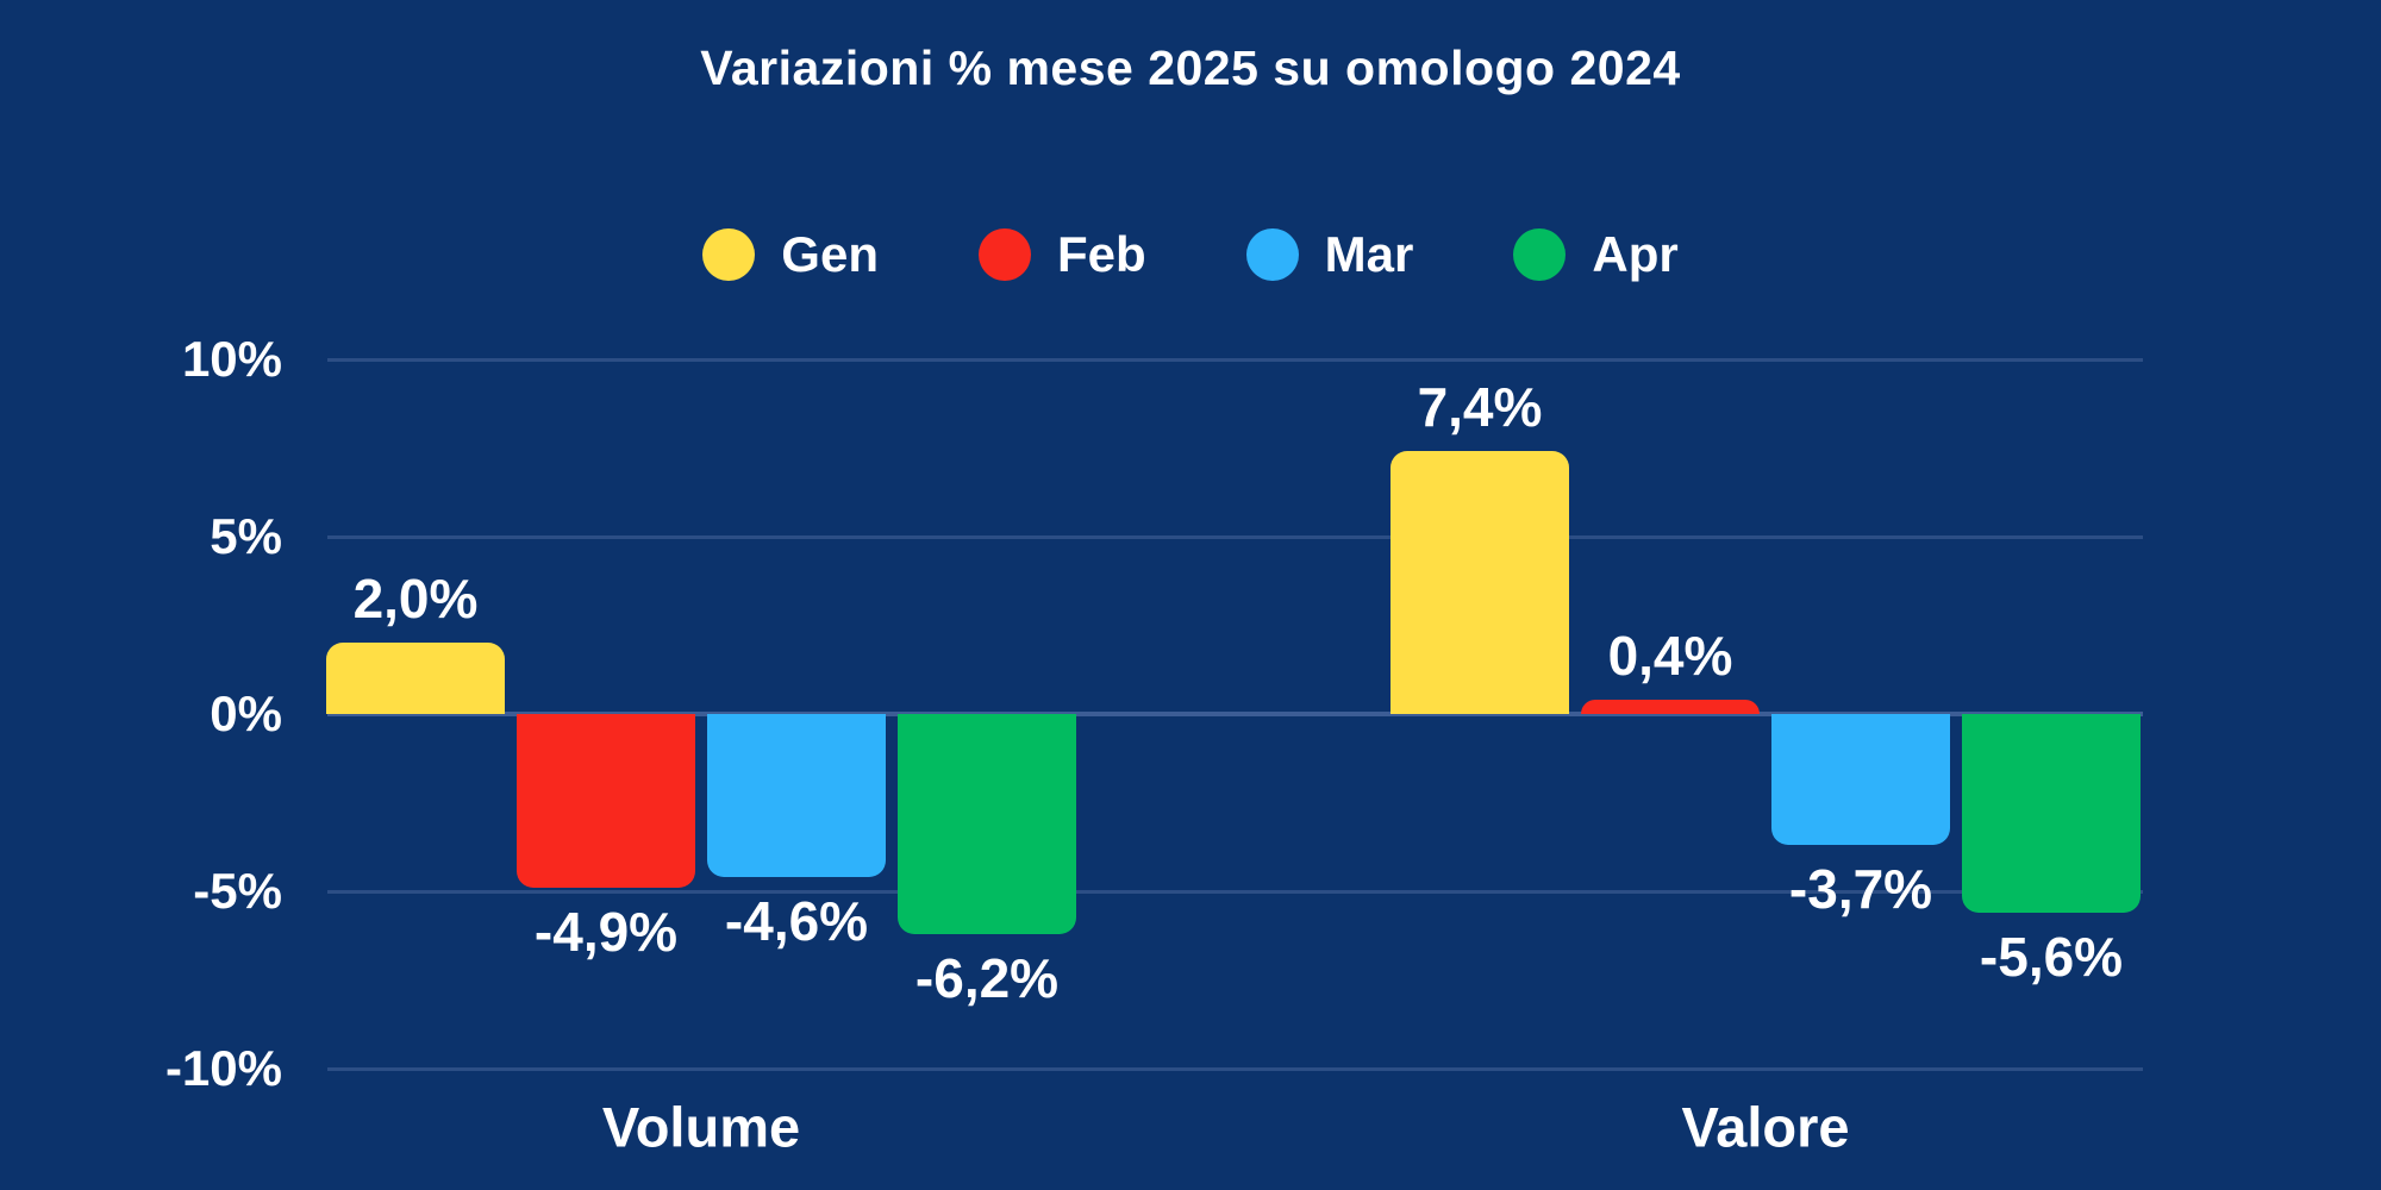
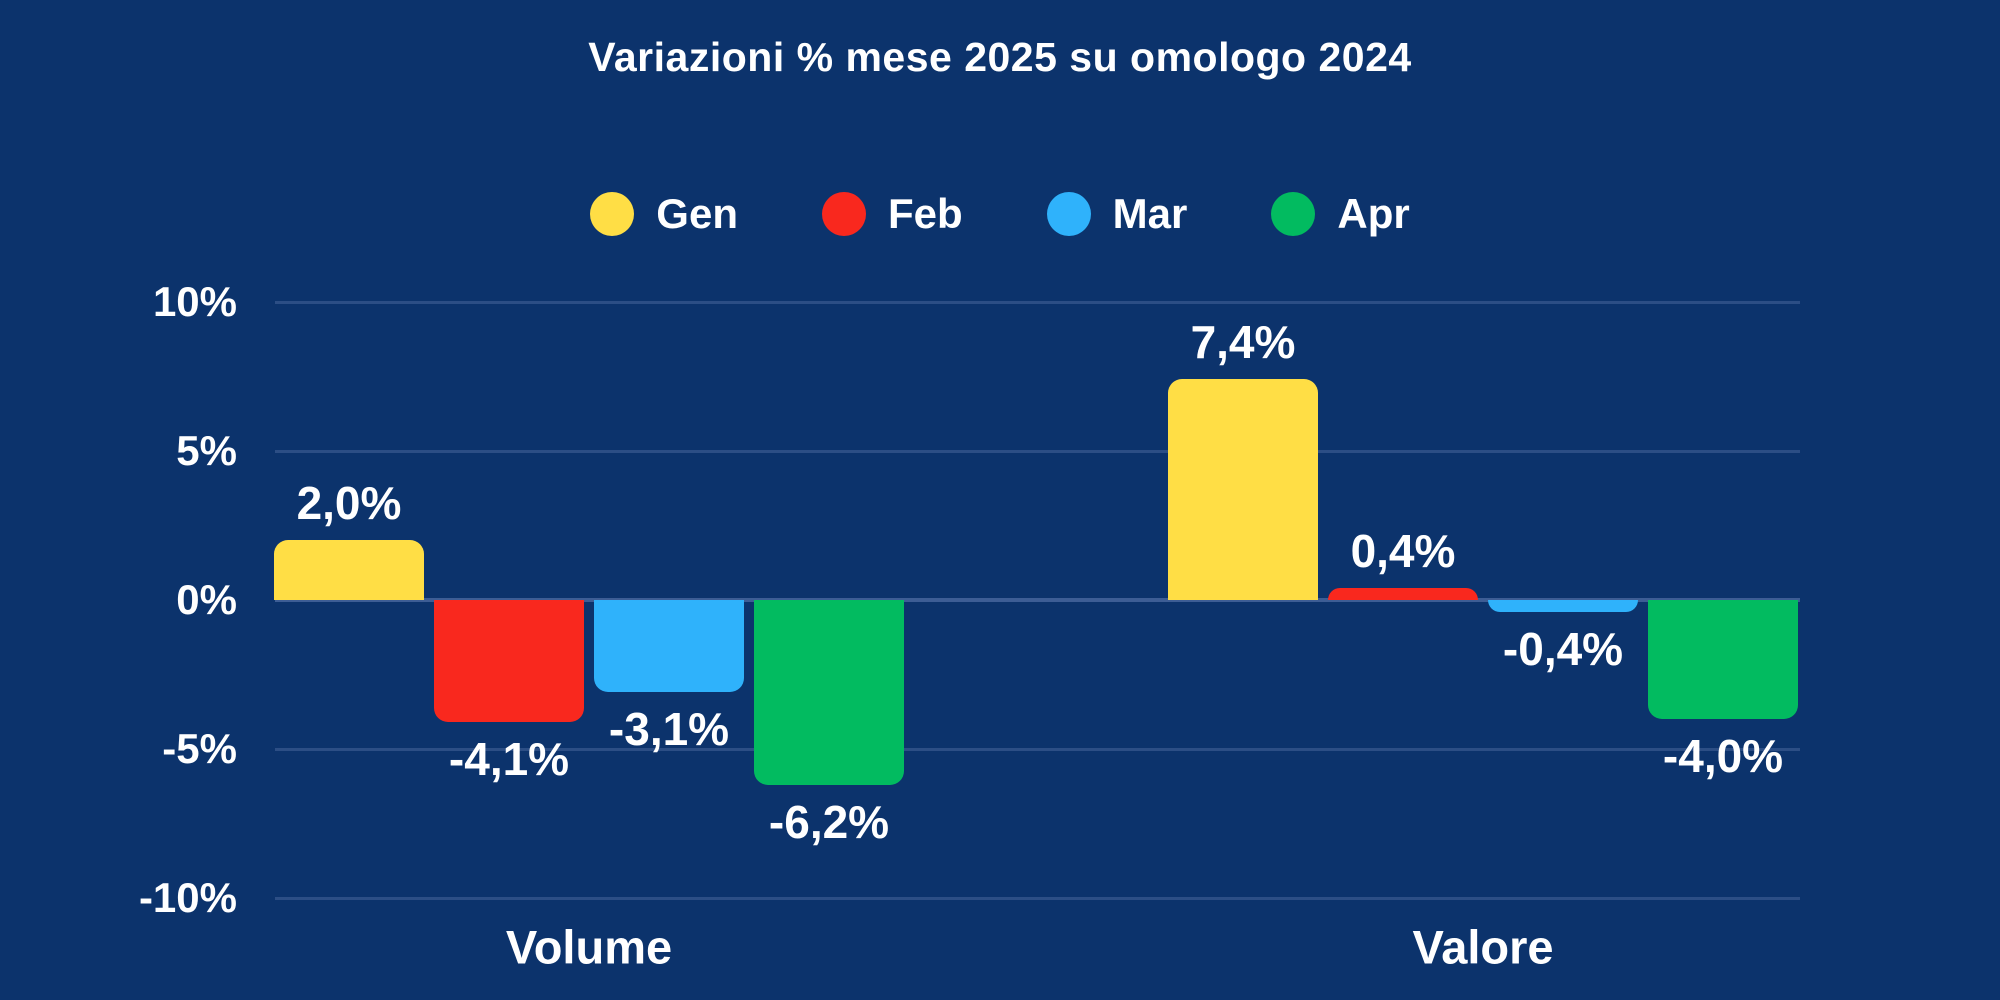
Feb/Volume: -4,9% -> -4,1%
Mar/Volume: -4,6% -> -3,1%
Mar/Valore: -3,7% -> -0,4%
Apr/Valore: -5,6% -> -4,0%
